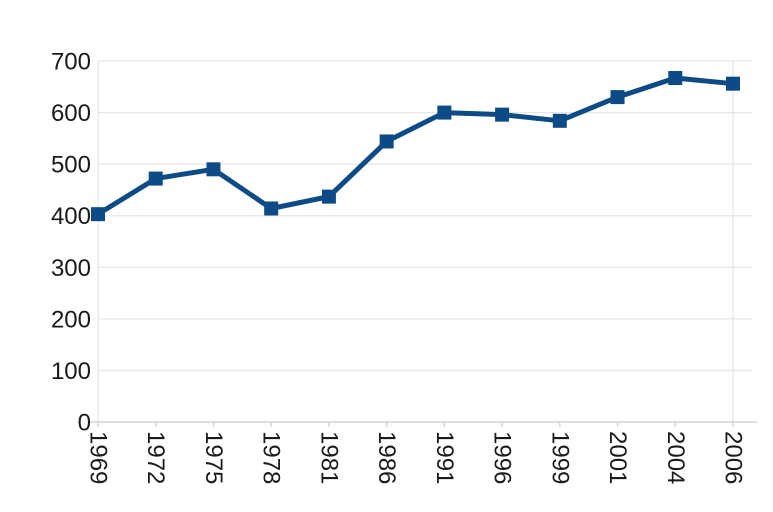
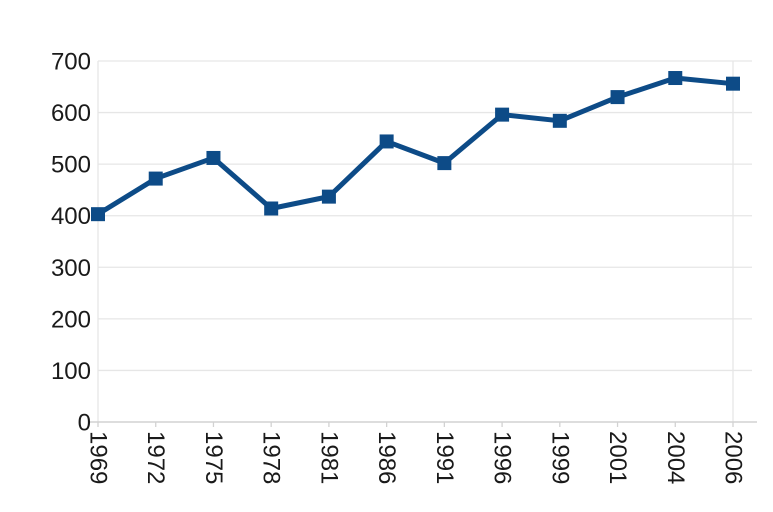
1975: 490 -> 510
1991: 600 -> 500
